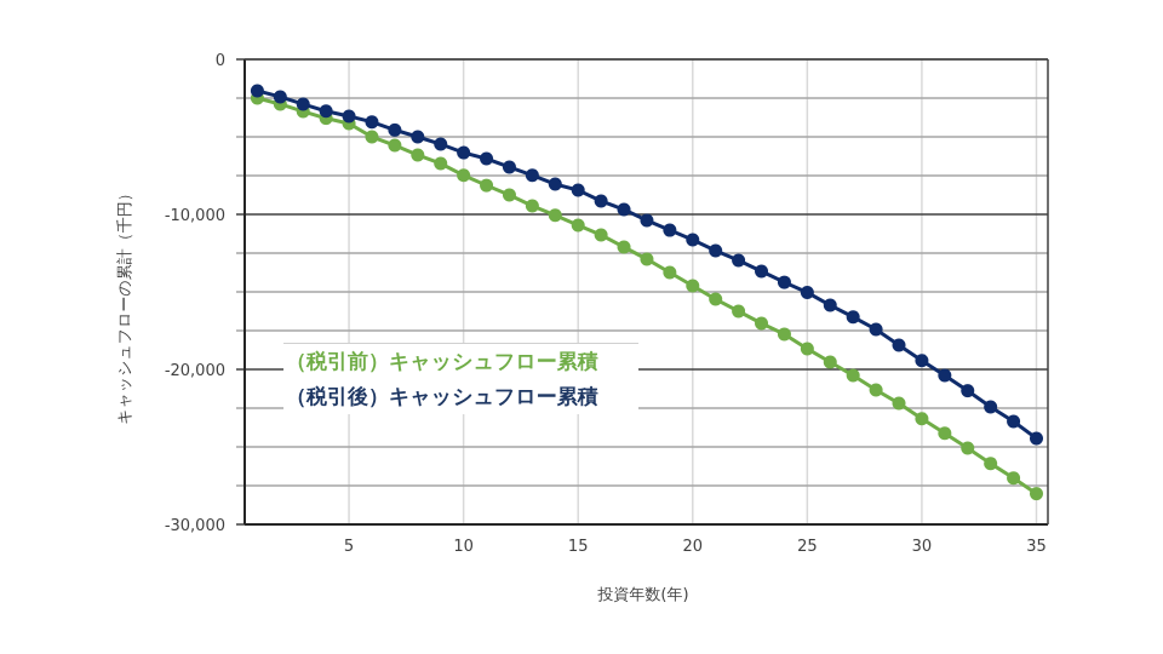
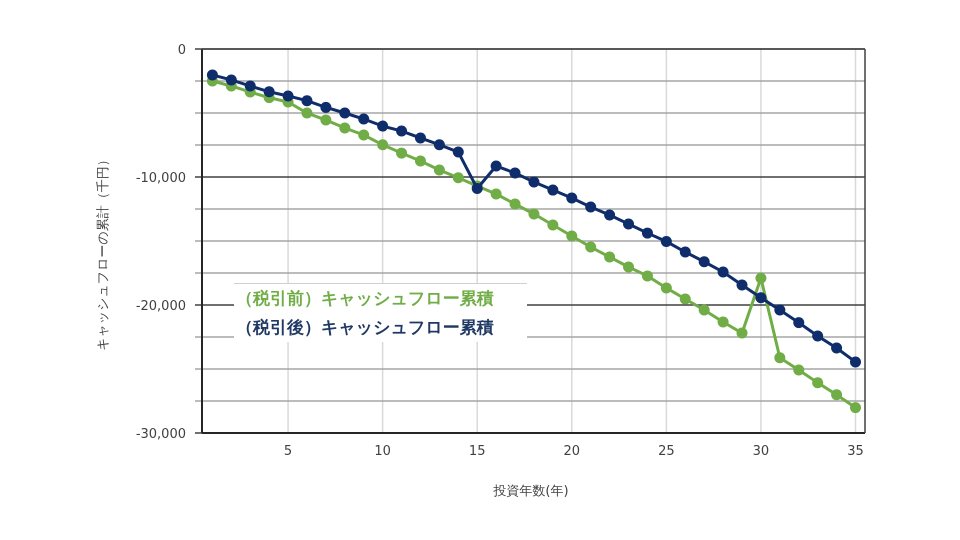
（税引後）キャッシュフロー累積/15: -8400 -> -10900
（税引前）キャッシュフロー累積/30: -23200 -> -17900
